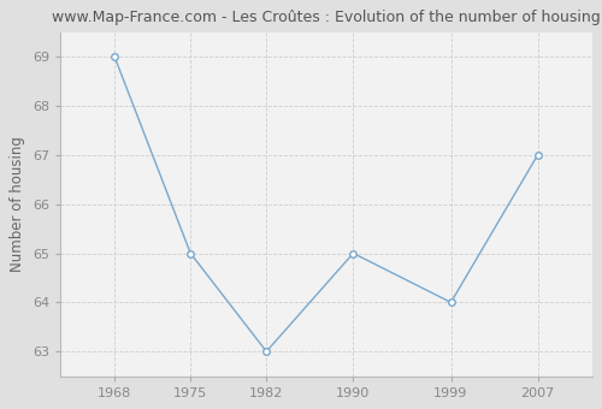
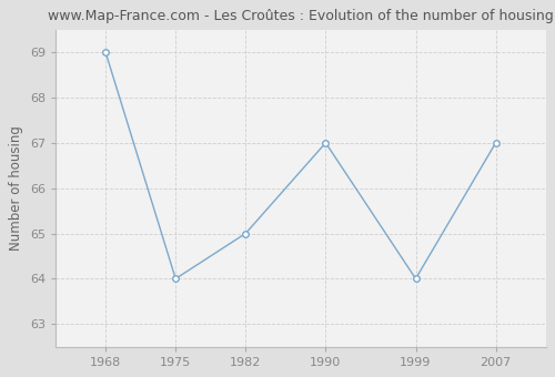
1975: 65 -> 64
1982: 63 -> 65
1990: 65 -> 67
